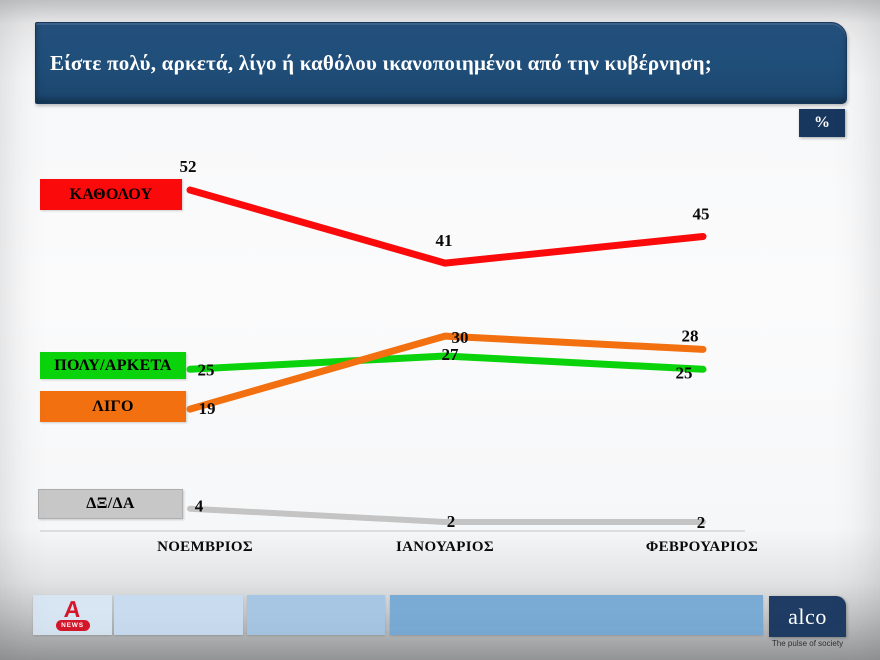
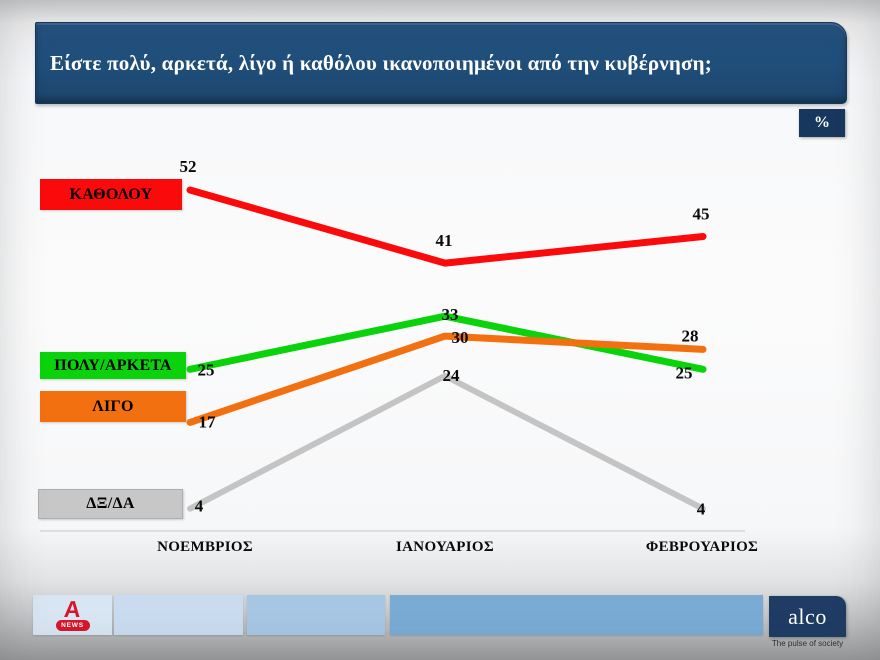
ΛΙΓΟ/ΝΟΕΜΒΡΙΟΣ: 19 -> 17
ΠΟΛΥ/ΑΡΚΕΤΑ/ΙΑΝΟΥΑΡΙΟΣ: 27 -> 33
ΔΞ/ΔΑ/ΙΑΝΟΥΑΡΙΟΣ: 2 -> 24
ΔΞ/ΔΑ/ΦΕΒΡΟΥΑΡΙΟΣ: 2 -> 4
